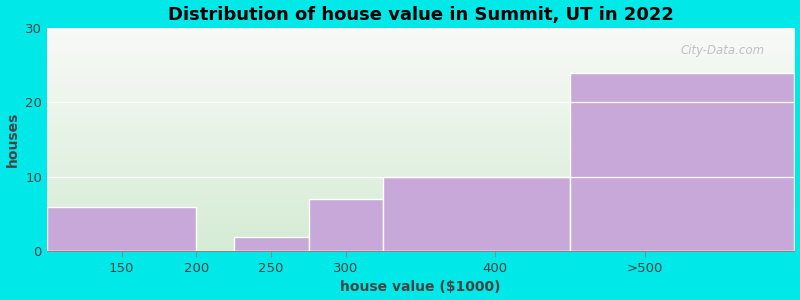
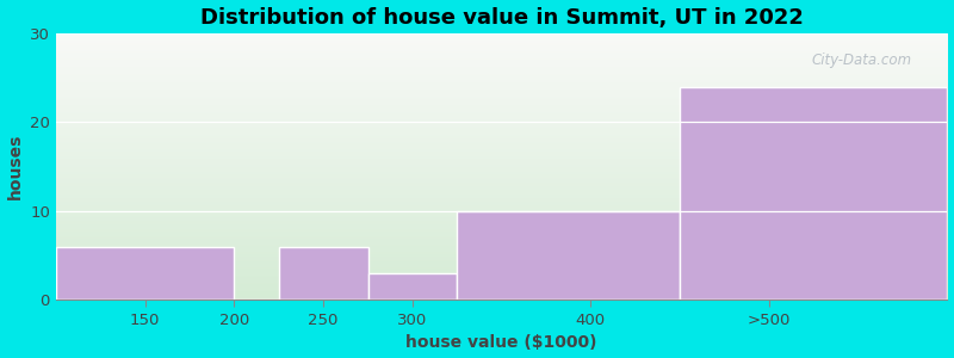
250: 2 -> 6
300: 7 -> 3
